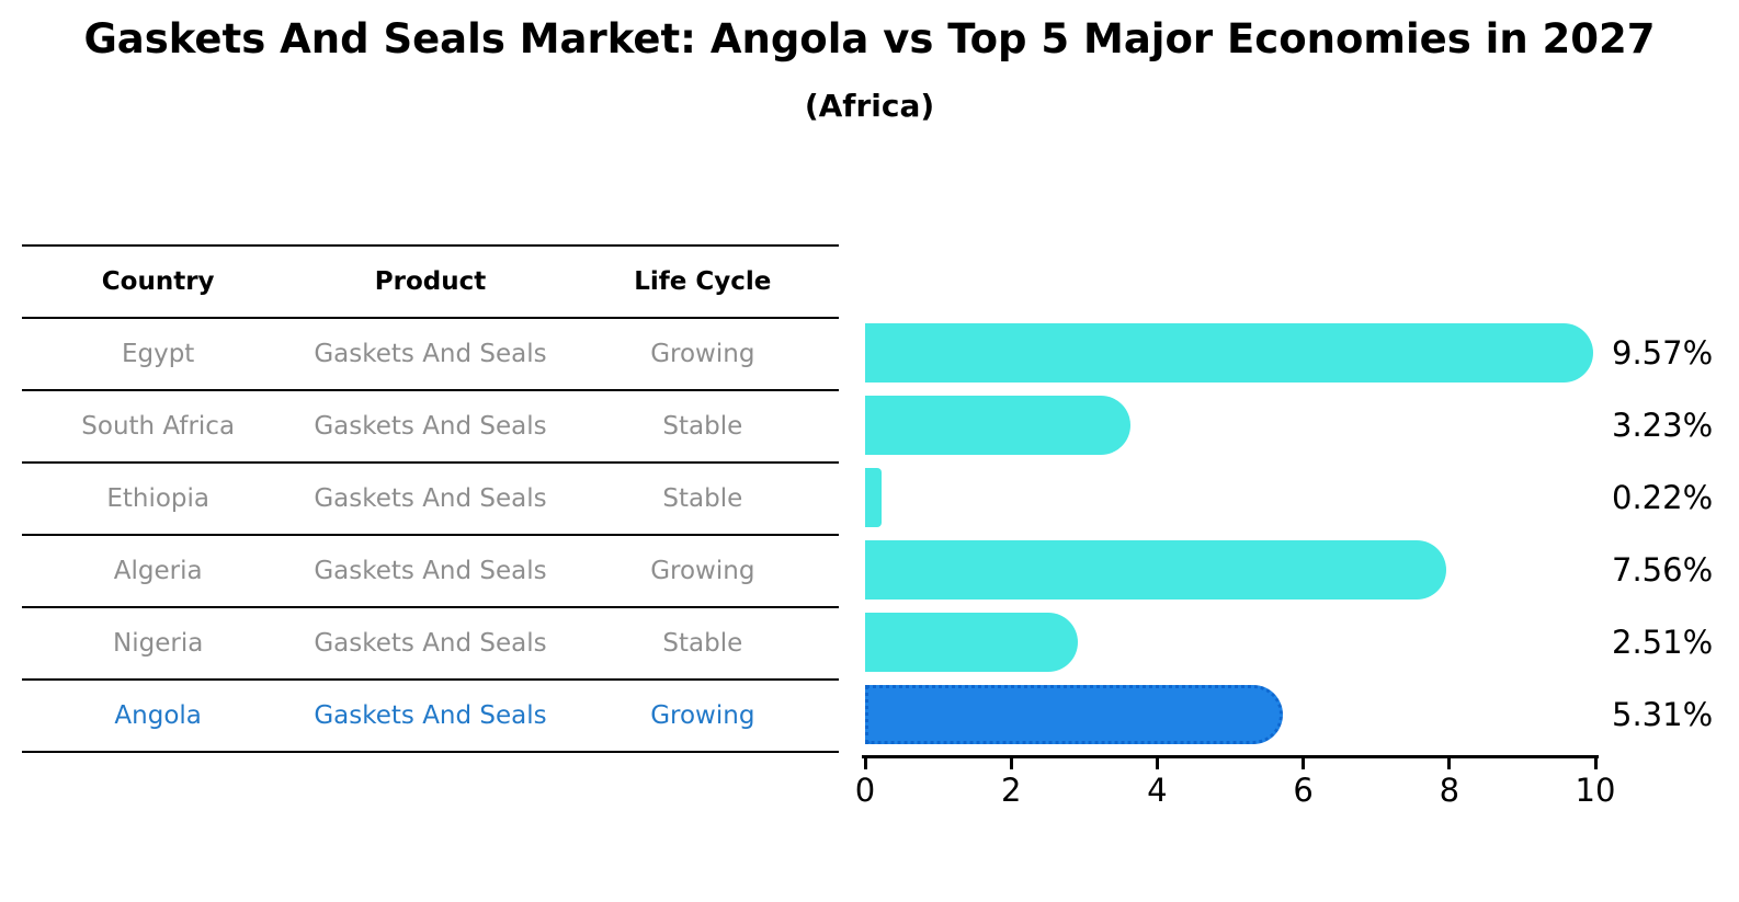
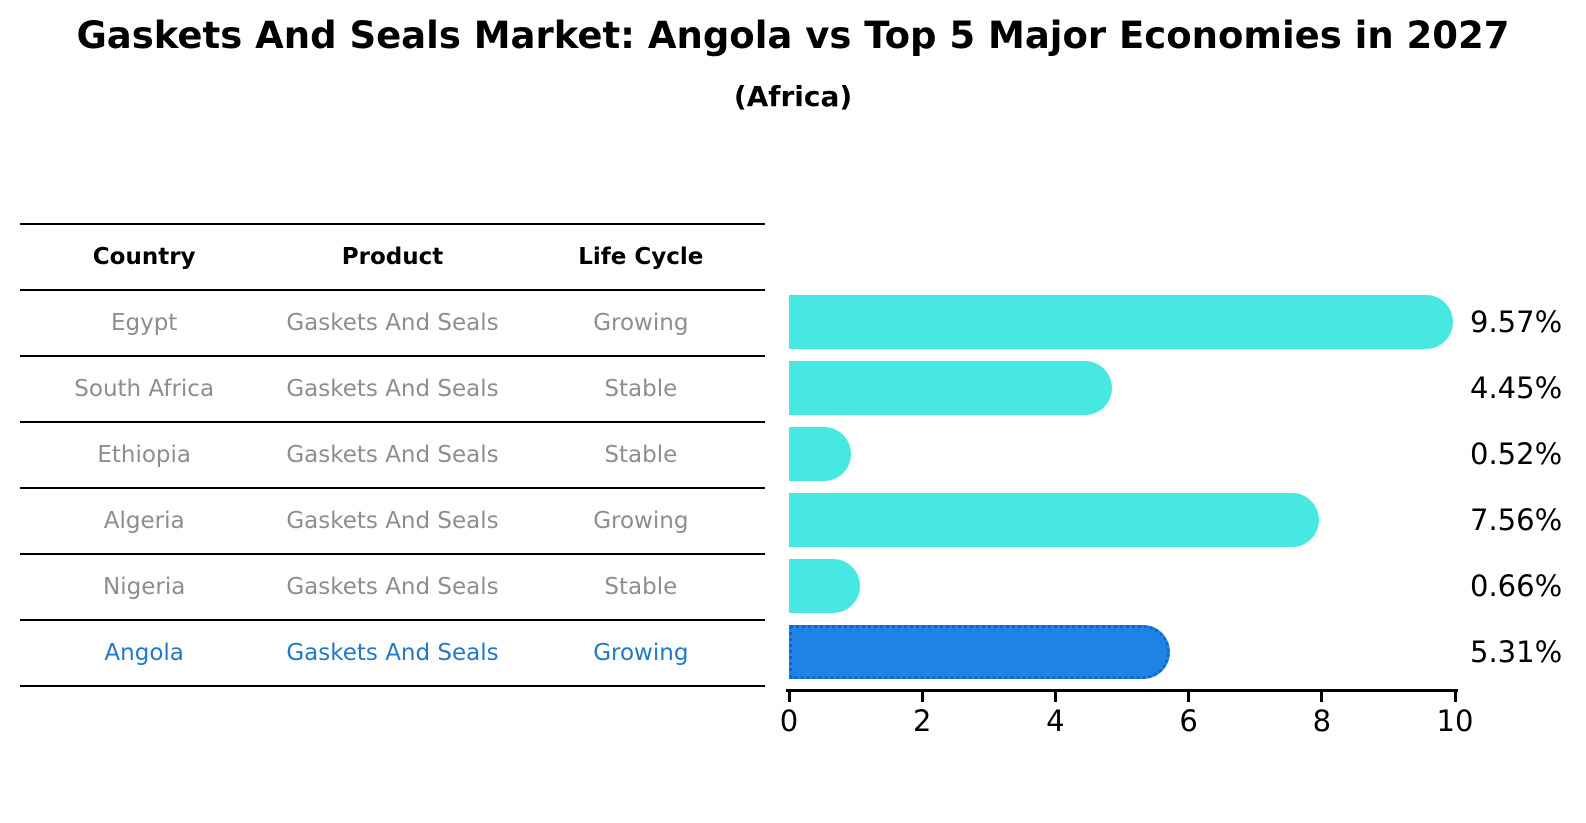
South Africa: 3.23% -> 4.45%
Ethiopia: 0.22% -> 0.52%
Nigeria: 2.51% -> 0.66%
